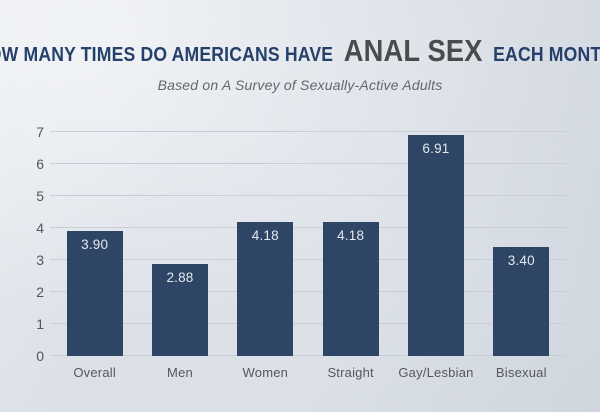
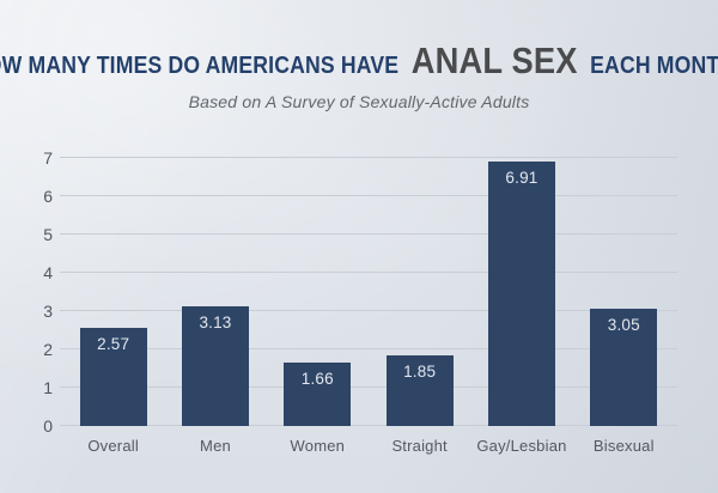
Overall: 3.90 -> 2.57
Men: 2.88 -> 3.13
Women: 4.18 -> 1.66
Straight: 4.18 -> 1.85
Bisexual: 3.40 -> 3.05
